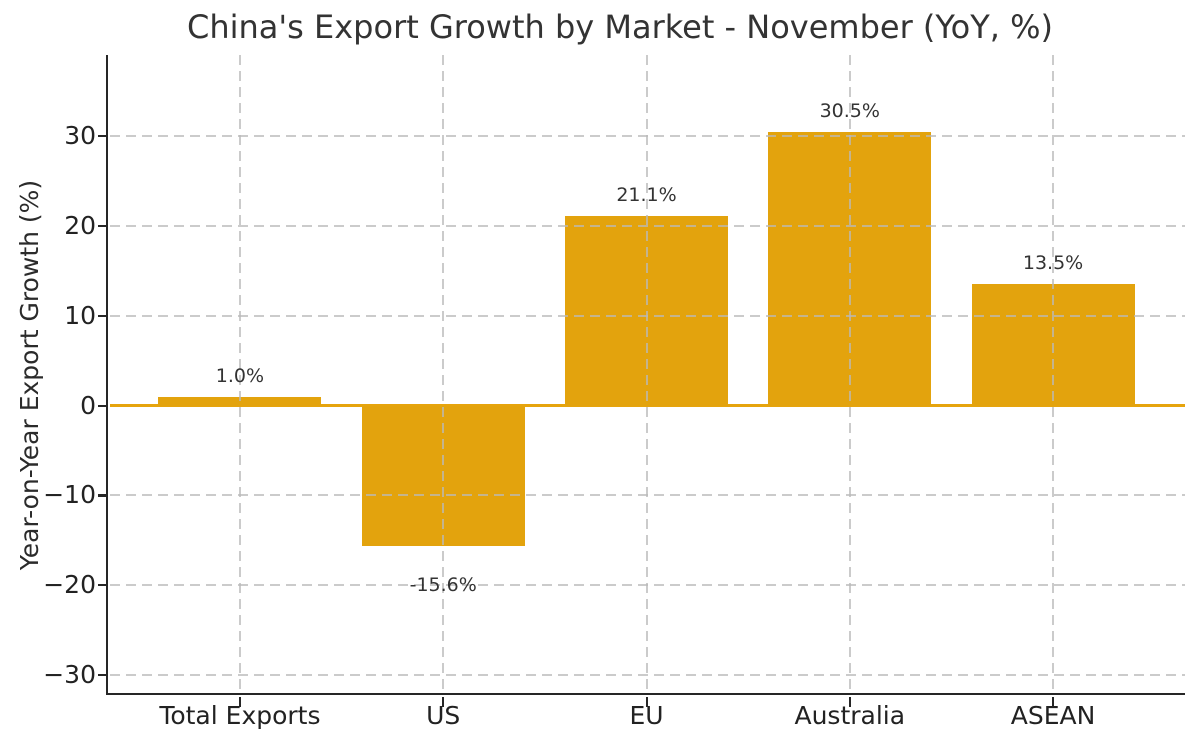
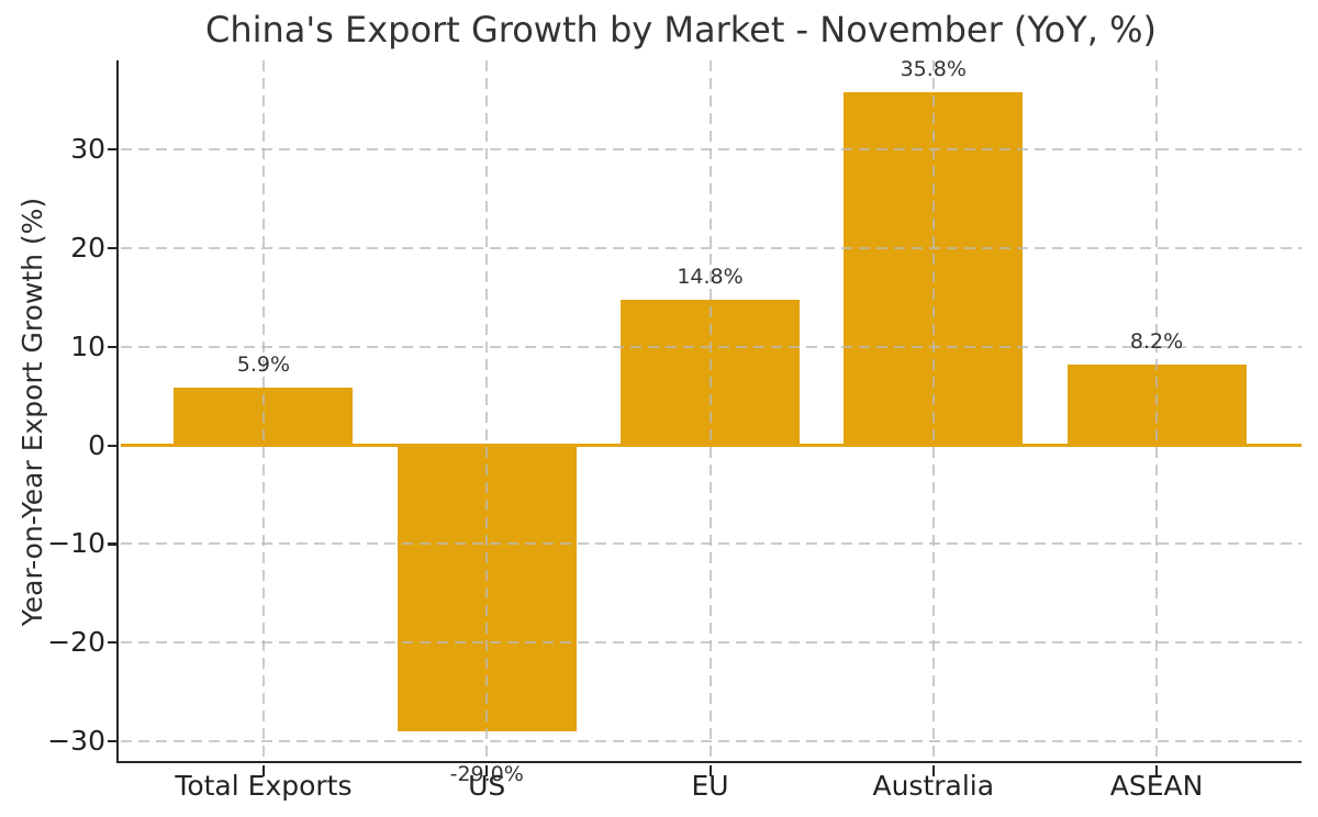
Total Exports: 1.0% -> 5.9%
US: -15.6% -> -29.0%
EU: 21.1% -> 14.8%
Australia: 30.5% -> 35.8%
ASEAN: 13.5% -> 8.2%
